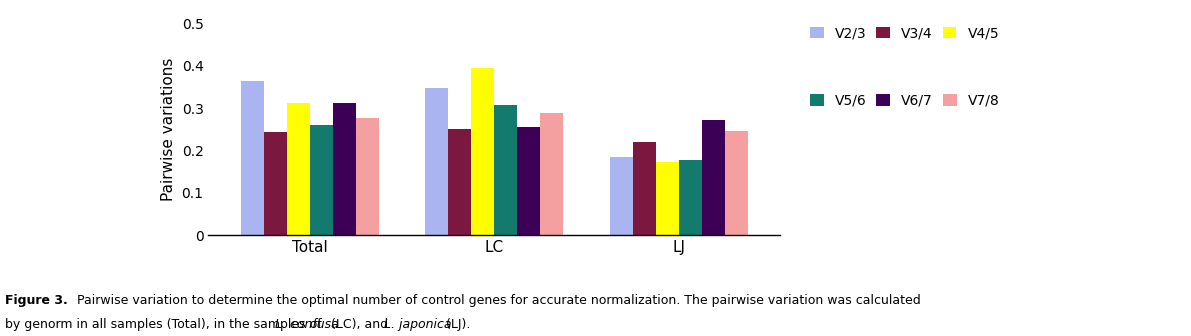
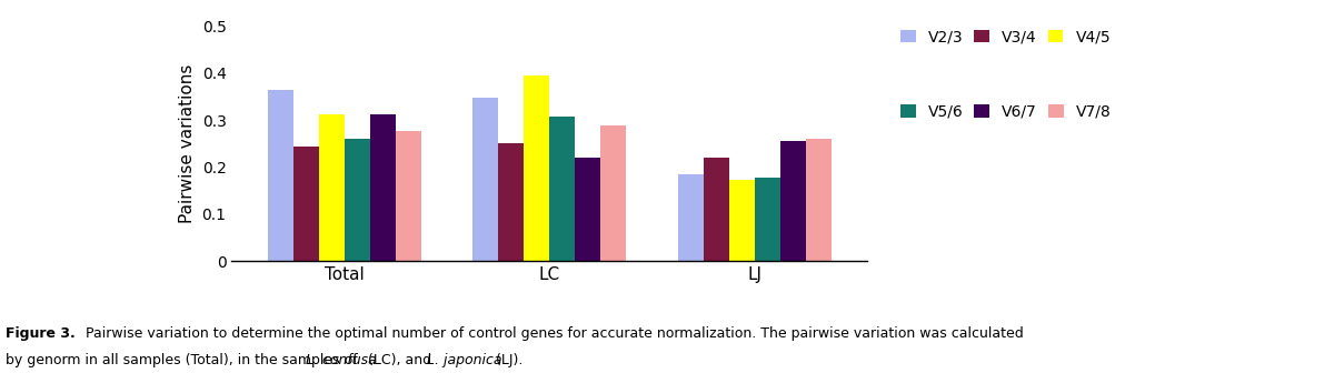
V6/7/LC: 0.255 -> 0.220
V6/7/LJ: 0.273 -> 0.255
V7/8/LJ: 0.245 -> 0.260
